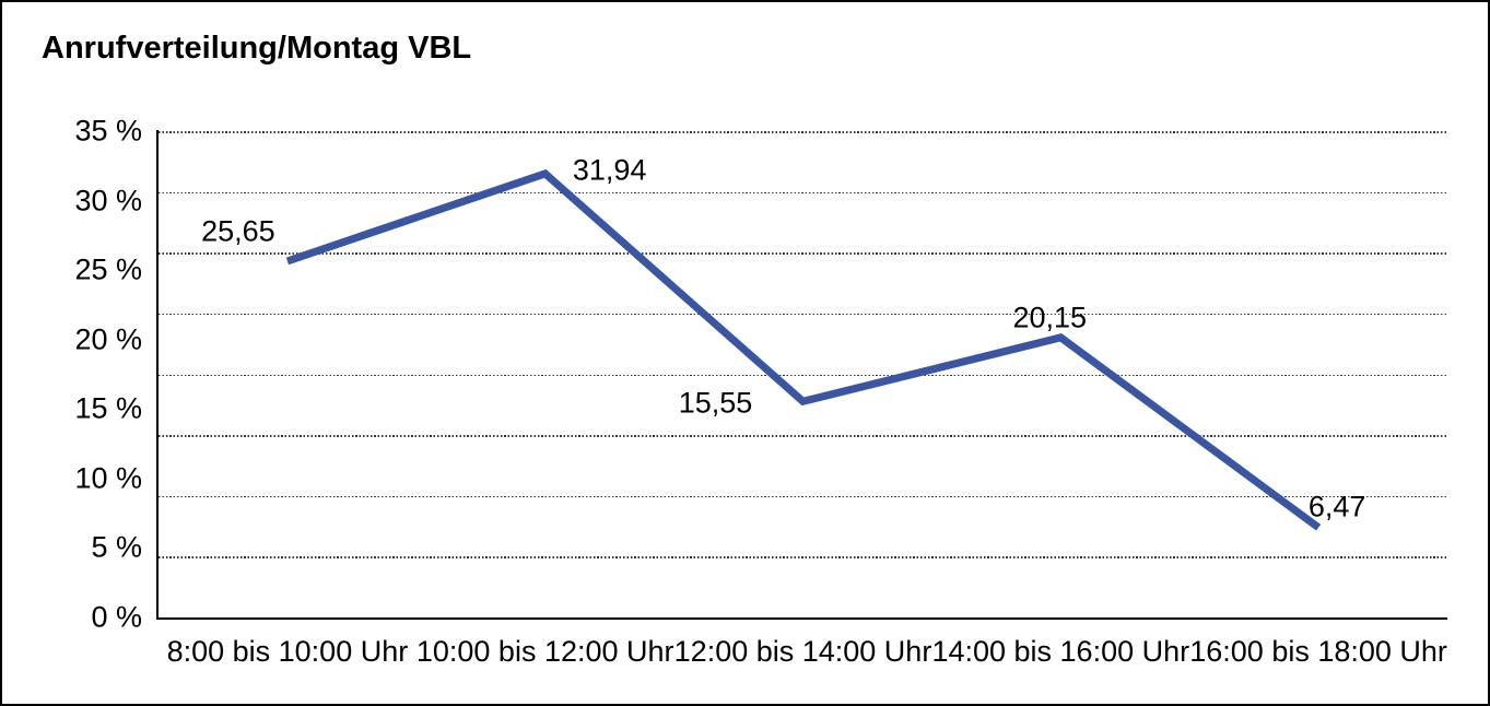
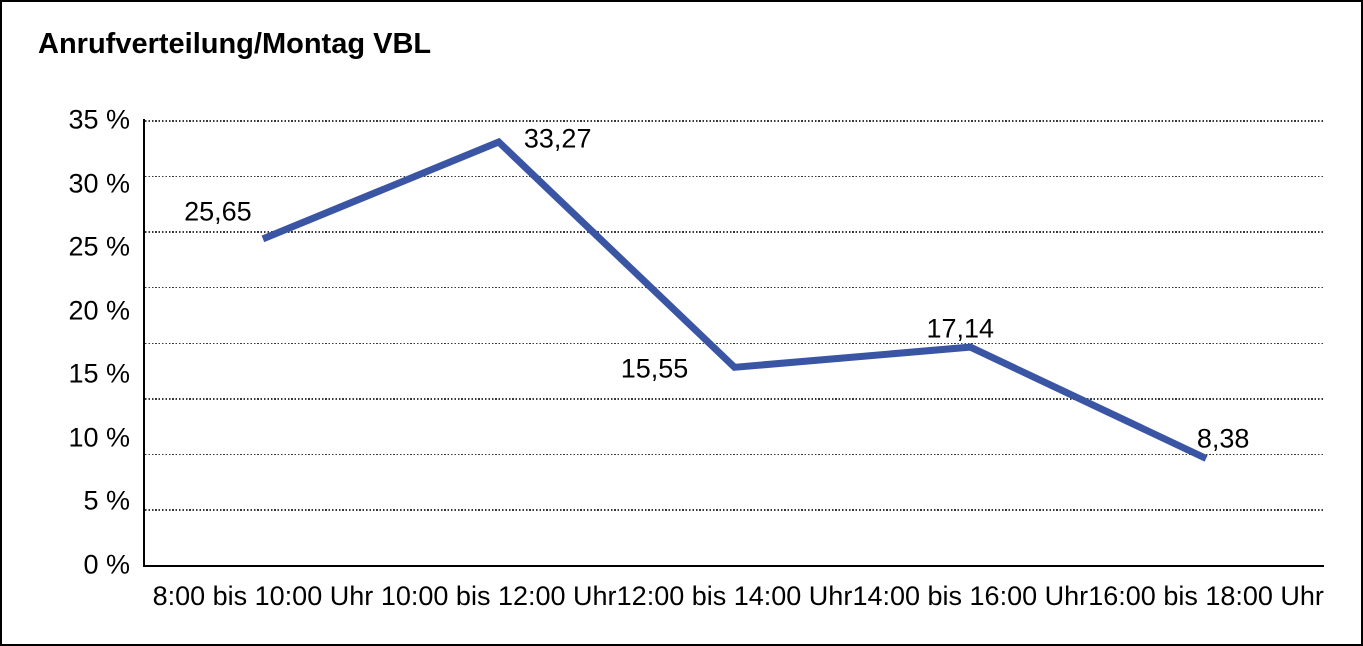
10:00 bis 12:00 Uhr: 31,94 -> 33,27
14:00 bis 16:00 Uhr: 20,15 -> 17,14
16:00 bis 18:00 Uhr: 6,47 -> 8,38
